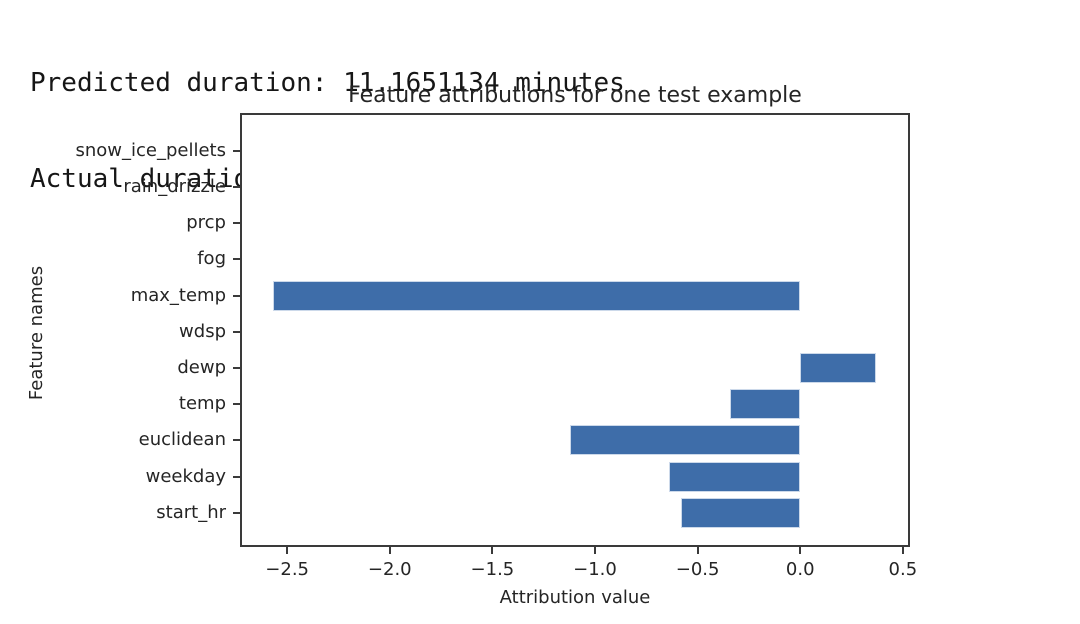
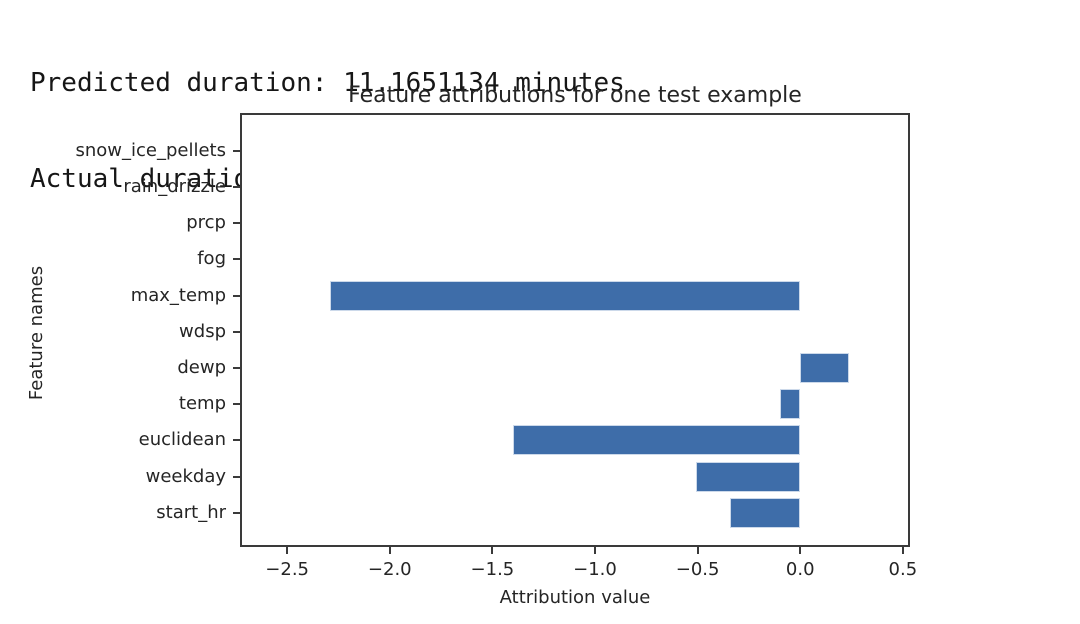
max_temp: -2.57 -> -2.29
dewp: 0.37 -> 0.24
temp: -0.34 -> -0.10
euclidean: -1.12 -> -1.40
weekday: -0.64 -> -0.51
start_hr: -0.58 -> -0.34
